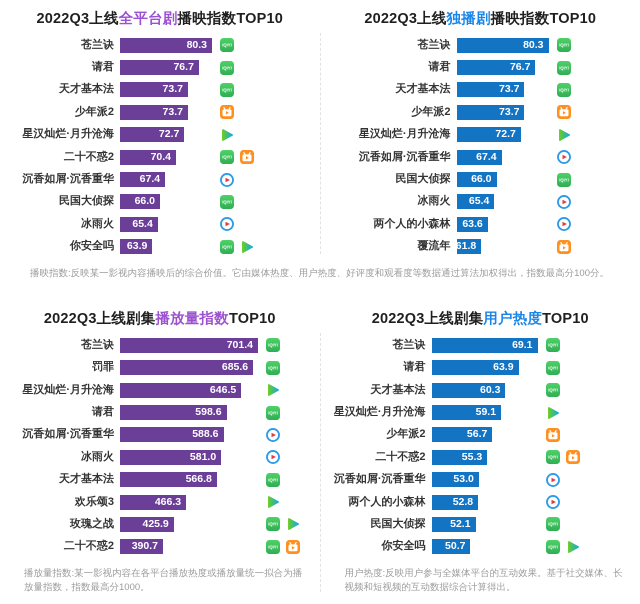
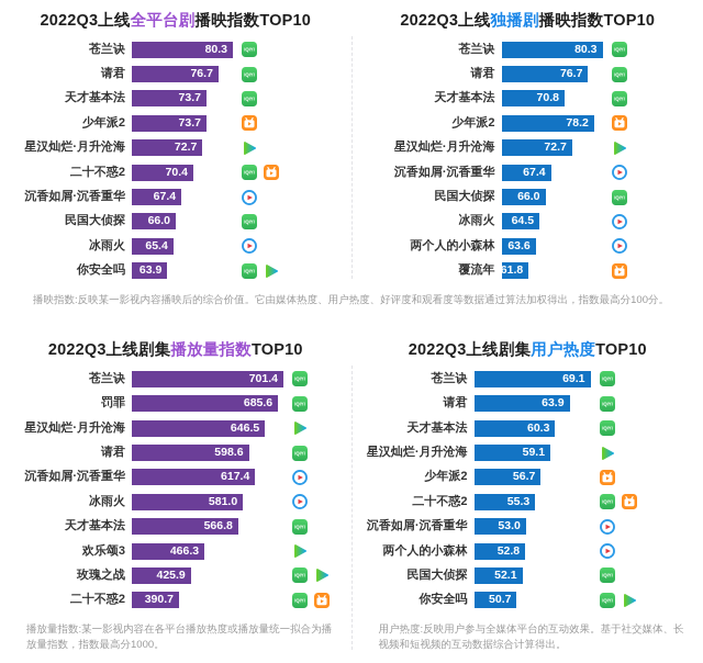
2022Q3上线独播剧播映指数TOP10/天才基本法: 73.7 -> 70.8
2022Q3上线独播剧播映指数TOP10/少年派2: 73.7 -> 78.2
2022Q3上线独播剧播映指数TOP10/冰雨火: 65.4 -> 64.5
2022Q3上线剧集播放量指数TOP10/沉香如屑·沉香重华: 588.6 -> 617.4
